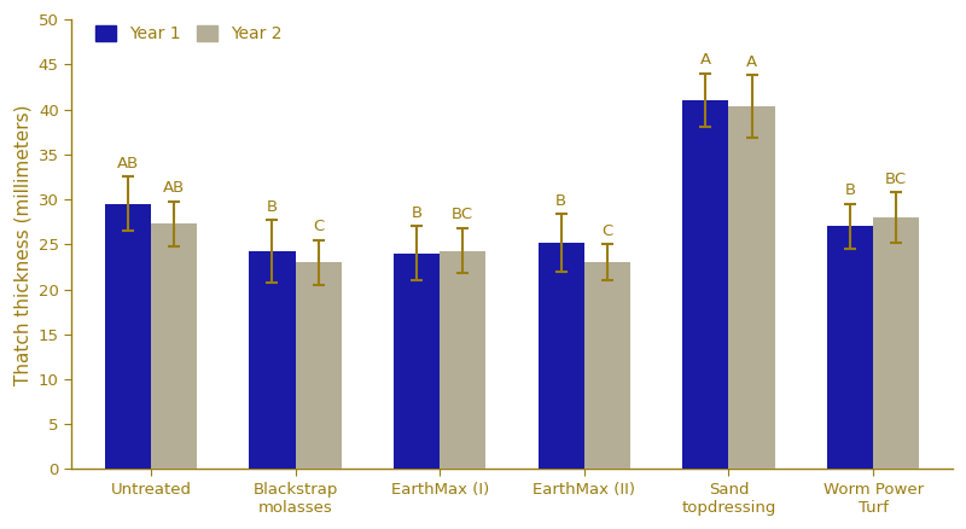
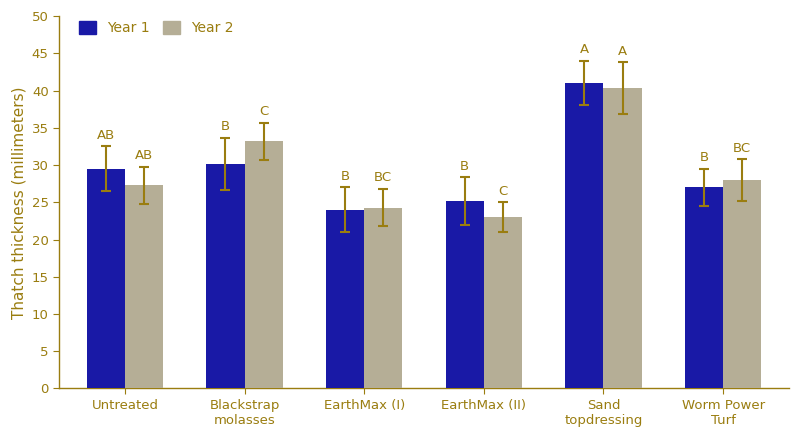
Year 1/Blackstrap molasses: 24.2 -> 30.2
Year 2/Blackstrap molasses: 23.0 -> 33.2
